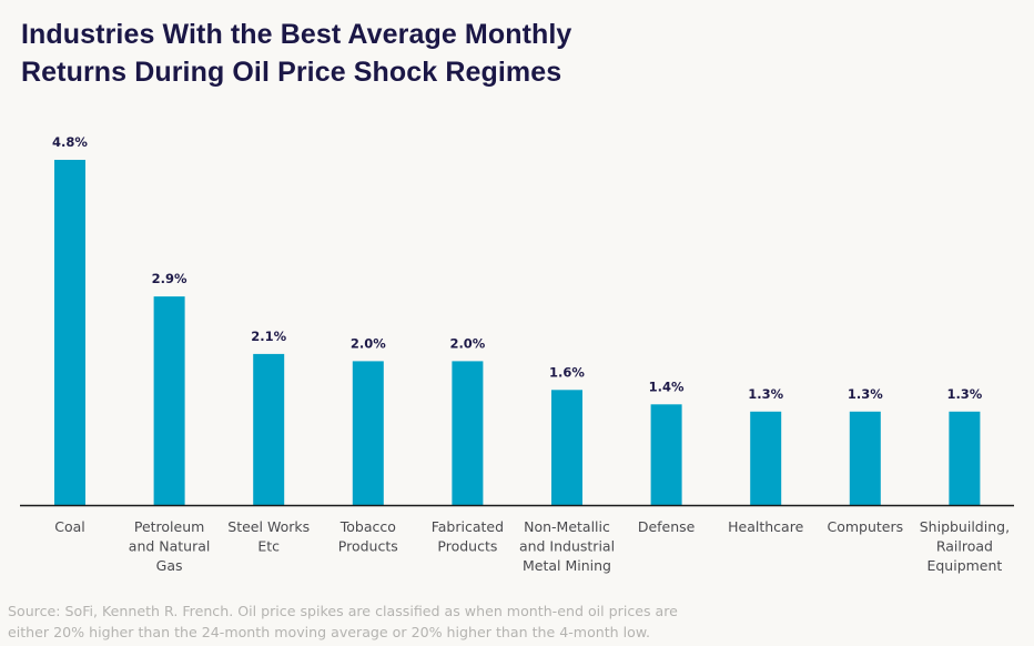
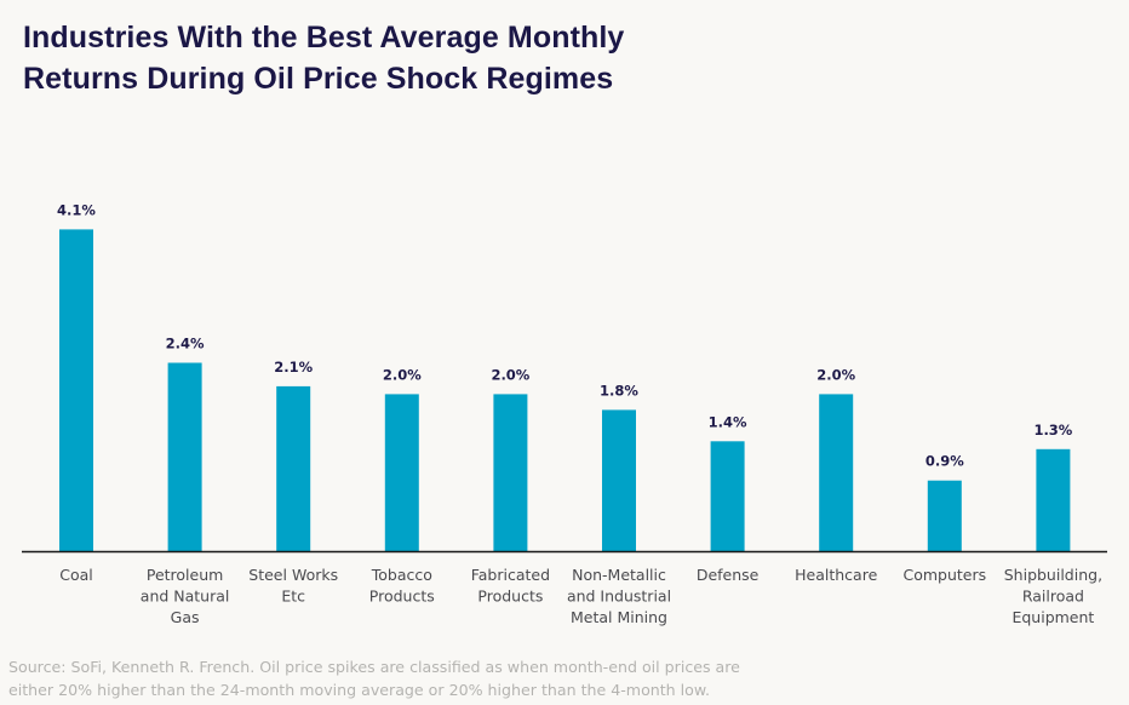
Coal: 4.8% -> 4.1%
Petroleum and Natural Gas: 2.9% -> 2.4%
Non-Metallic and Industrial Metal Mining: 1.6% -> 1.8%
Healthcare: 1.3% -> 2.0%
Computers: 1.3% -> 0.9%
